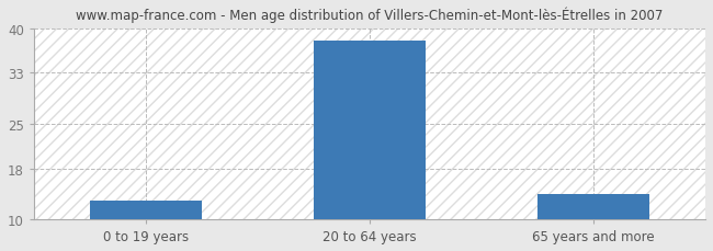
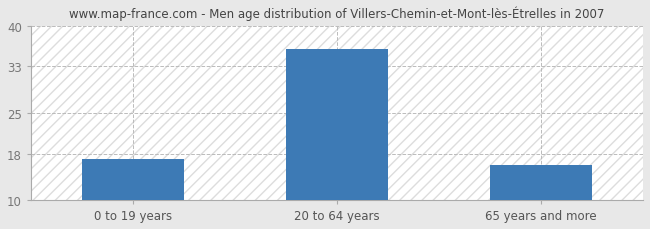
0 to 19 years: 13 -> 17
20 to 64 years: 38 -> 36
65 years and more: 14 -> 16
